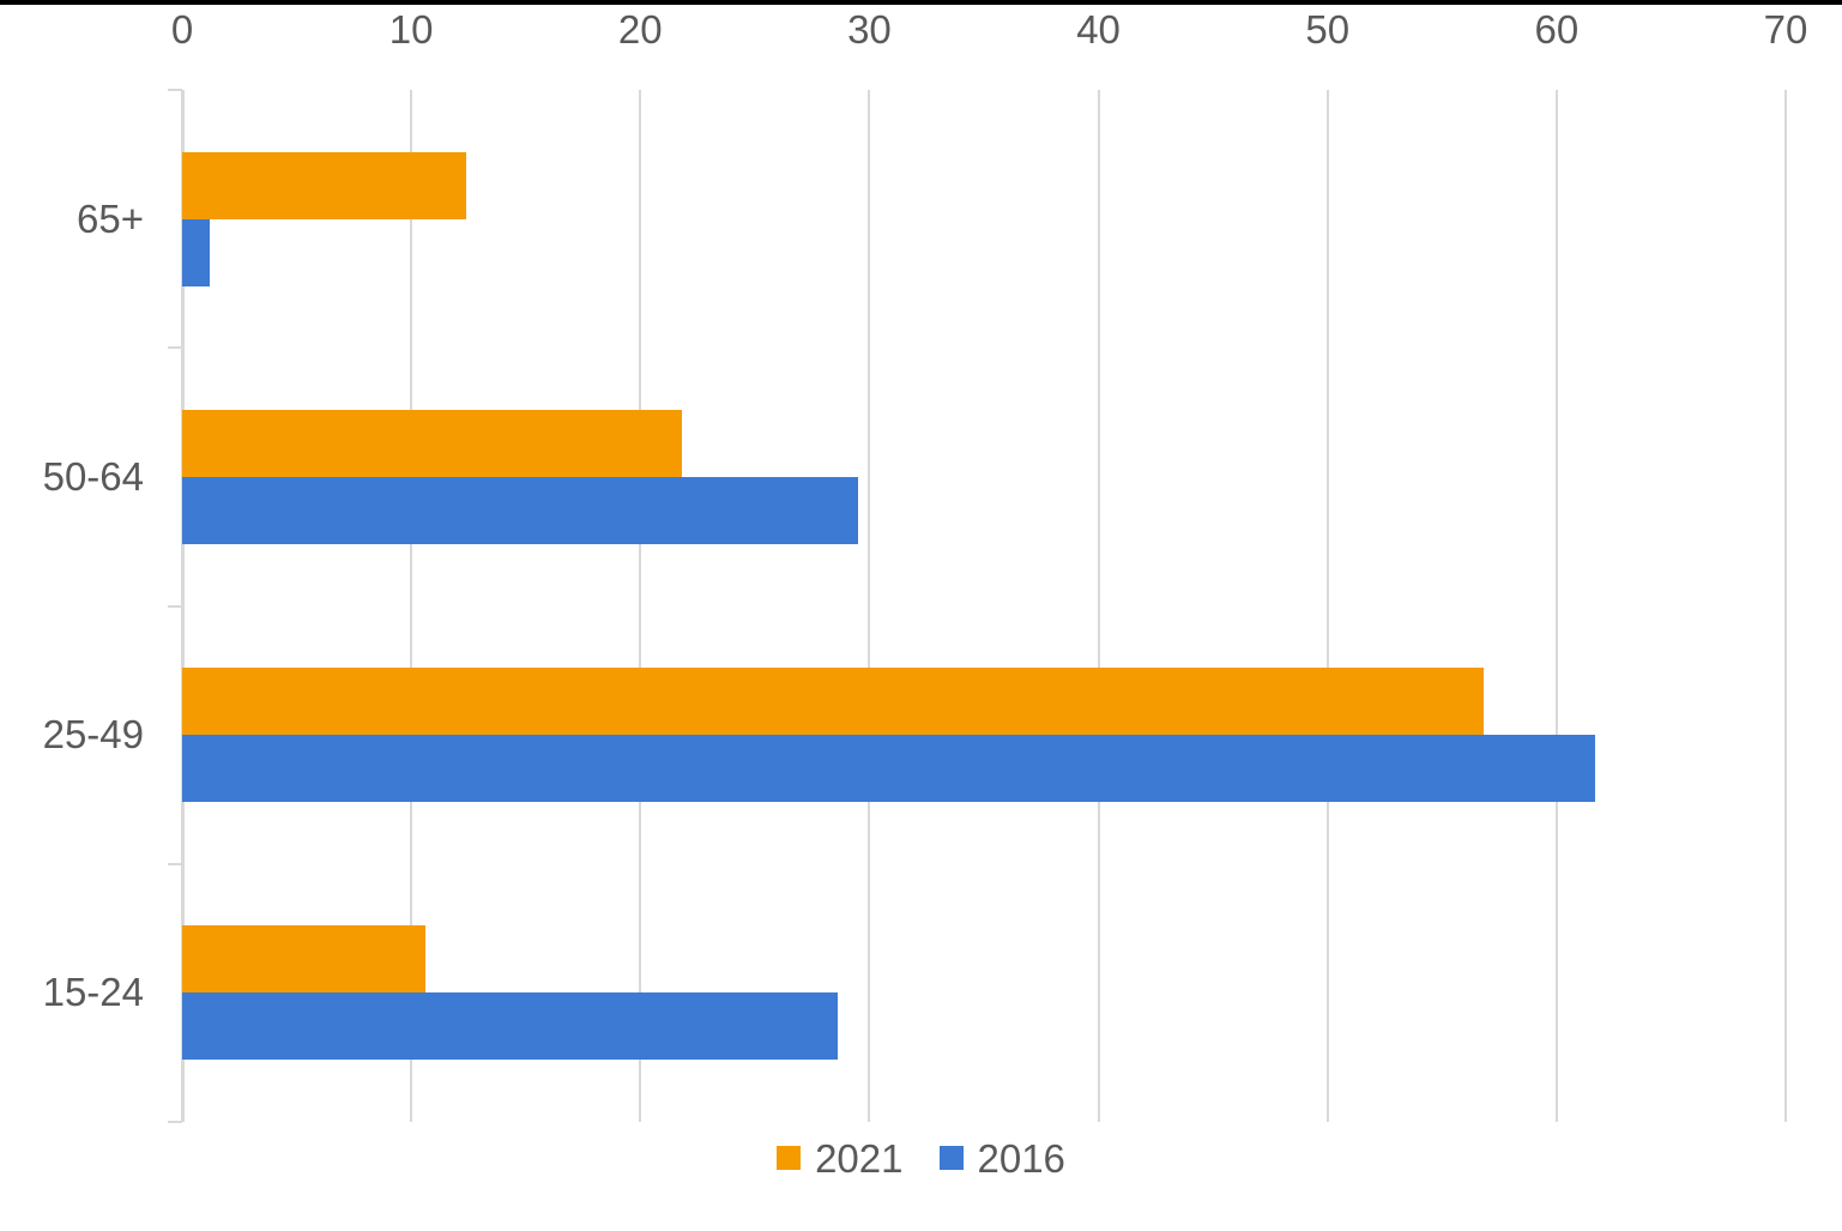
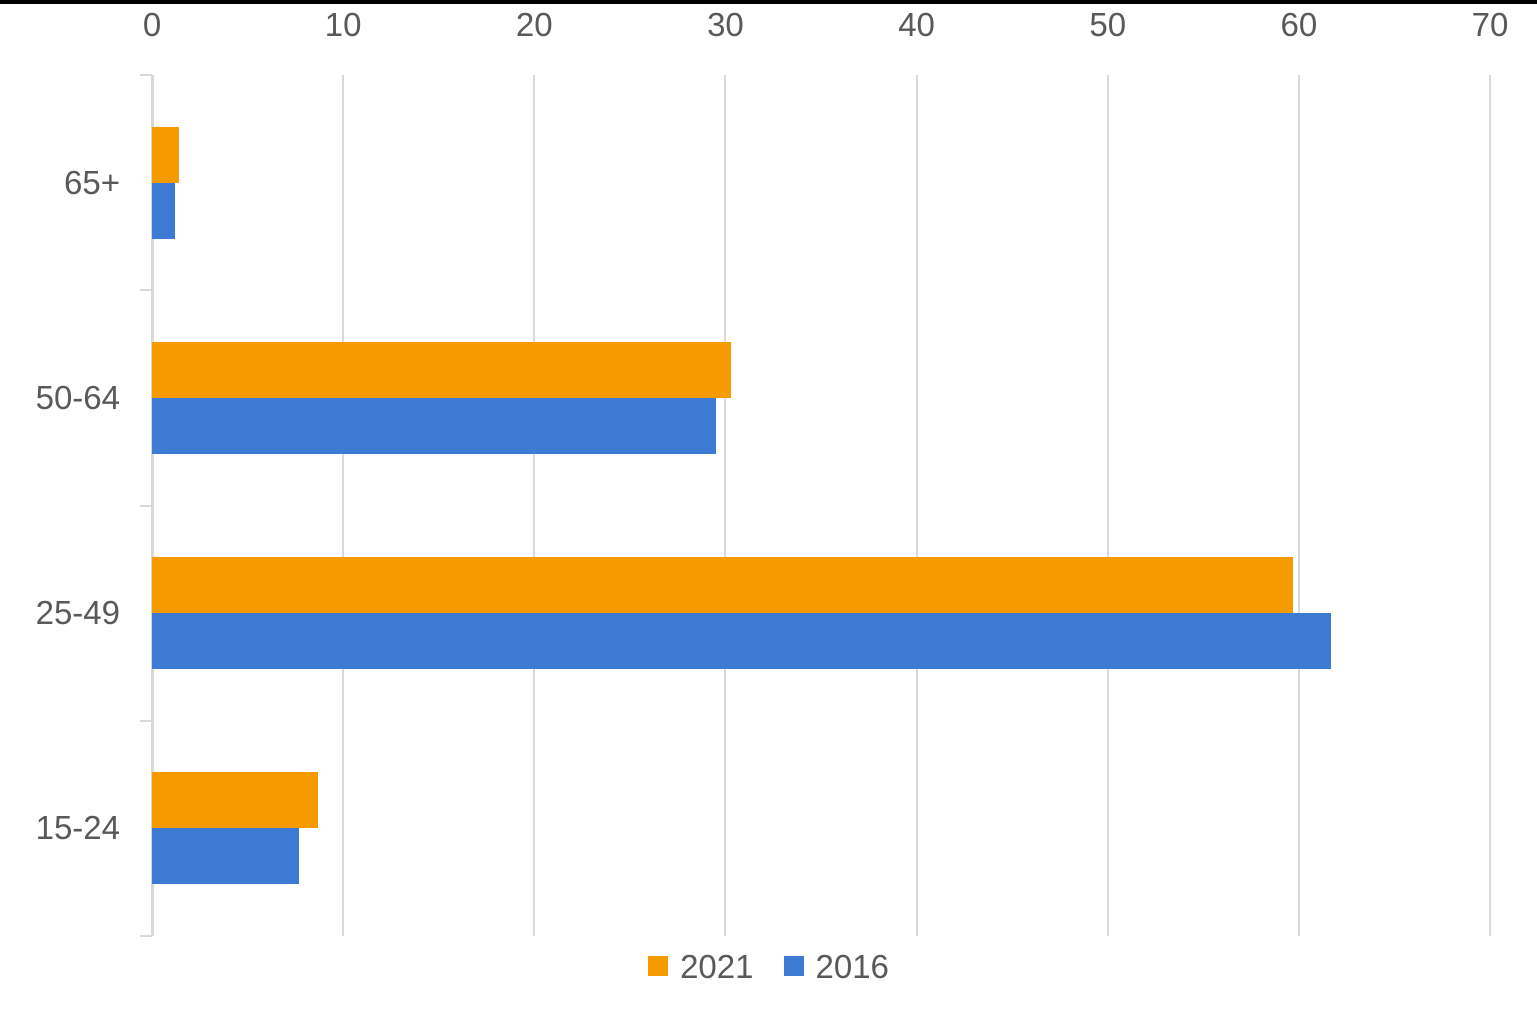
2021/65+: 12.4 -> 1.4
2021/50-64: 21.8 -> 30.3
2021/25-49: 56.8 -> 59.7
2021/15-24: 10.6 -> 8.7
2016/15-24: 28.6 -> 7.7
